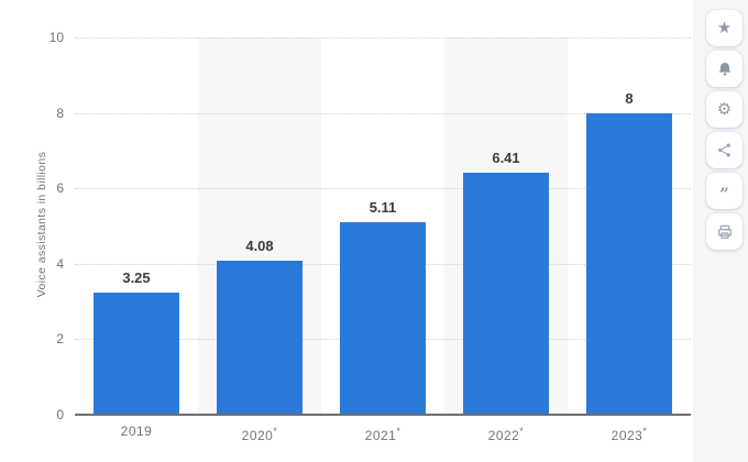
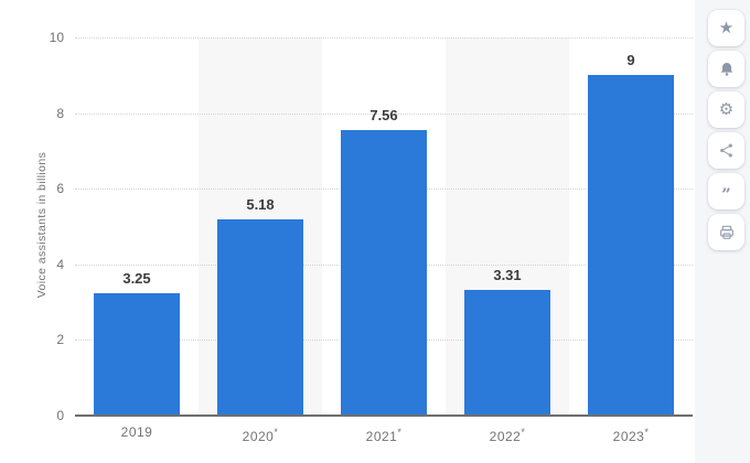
2020*: 4.08 -> 5.18
2021*: 5.11 -> 7.56
2022*: 6.41 -> 3.31
2023*: 8 -> 9
